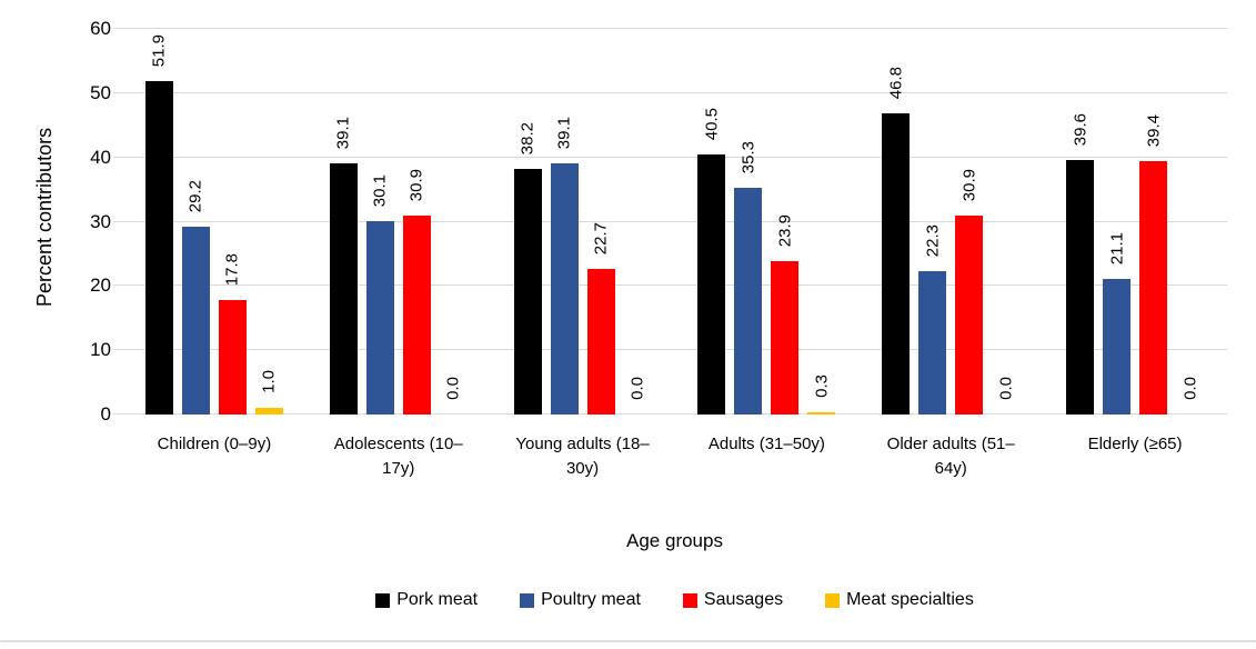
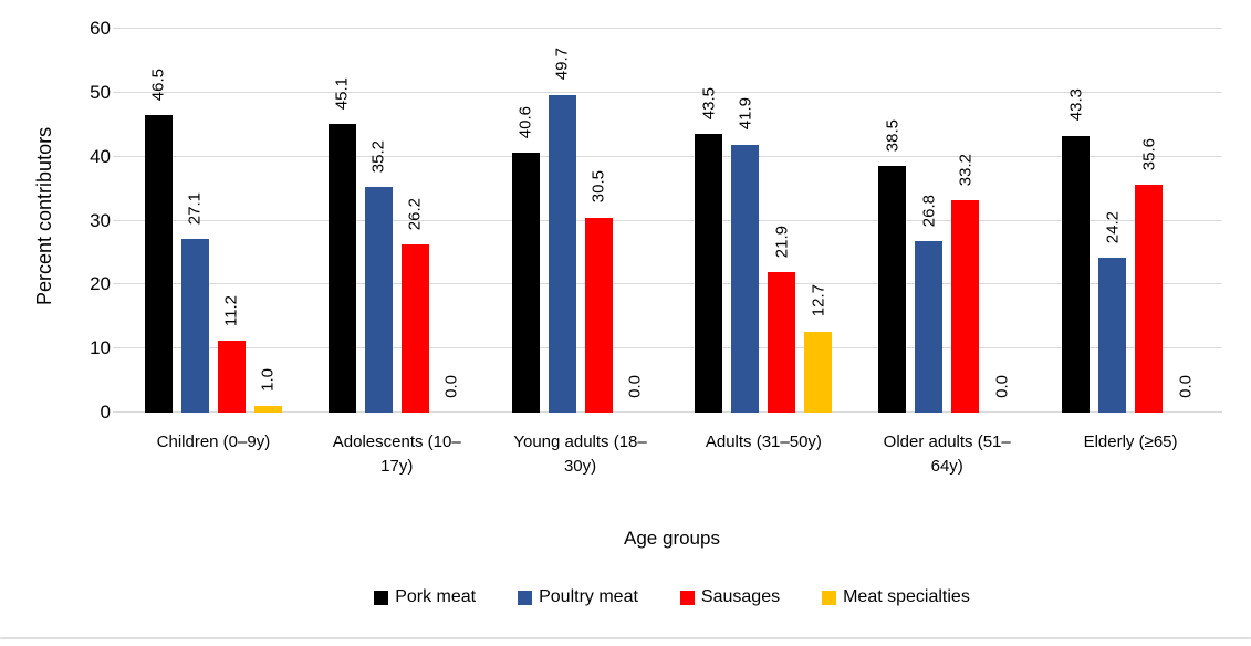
Pork meat/Children (0–9y): 51.9 -> 46.5
Poultry meat/Children (0–9y): 29.2 -> 27.1
Sausages/Children (0–9y): 17.8 -> 11.2
Pork meat/Adolescents (10–17y): 39.1 -> 45.1
Poultry meat/Adolescents (10–17y): 30.1 -> 35.2
Sausages/Adolescents (10–17y): 30.9 -> 26.2
Pork meat/Young adults (18–30y): 38.2 -> 40.6
Poultry meat/Young adults (18–30y): 39.1 -> 49.7
Sausages/Young adults (18–30y): 22.7 -> 30.5
Pork meat/Adults (31–50y): 40.5 -> 43.5
Poultry meat/Adults (31–50y): 35.3 -> 41.9
Sausages/Adults (31–50y): 23.9 -> 21.9
Meat specialties/Adults (31–50y): 0.3 -> 12.7
Pork meat/Older adults (51–64y): 46.8 -> 38.5
Poultry meat/Older adults (51–64y): 22.3 -> 26.8
Sausages/Older adults (51–64y): 30.9 -> 33.2
Pork meat/Elderly (≥65): 39.6 -> 43.3
Poultry meat/Elderly (≥65): 21.1 -> 24.2
Sausages/Elderly (≥65): 39.4 -> 35.6
